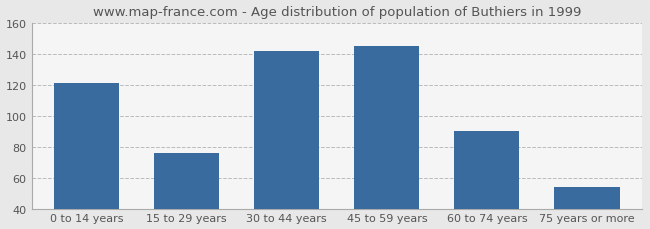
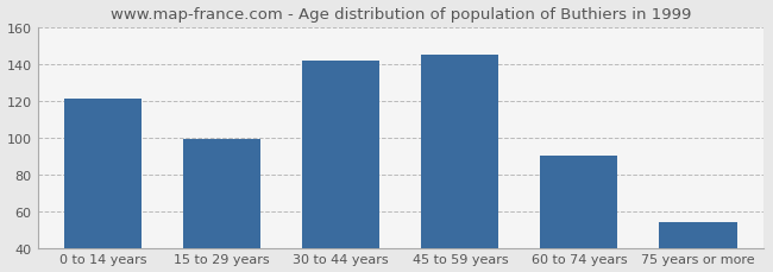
15 to 29 years: 76 -> 99
